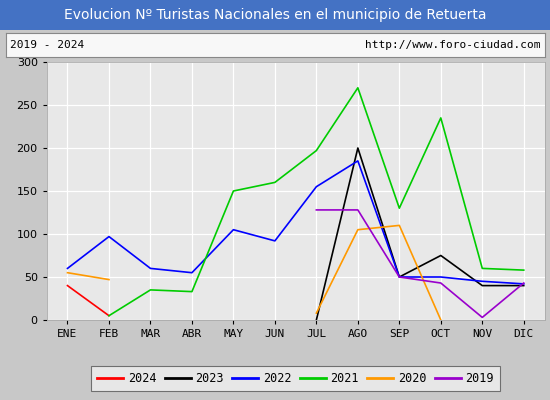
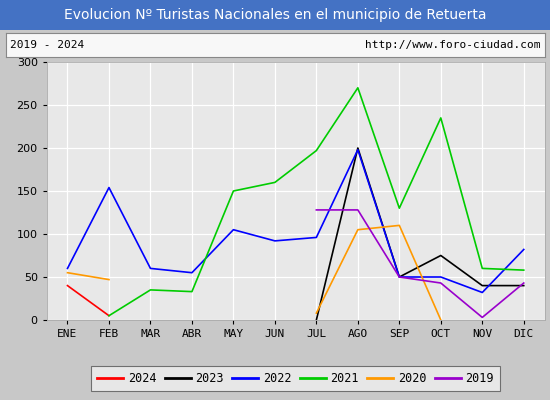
2022/FEB: 97 -> 154
2022/JUL: 155 -> 96
2022/AGO: 185 -> 198
2022/NOV: 45 -> 32
2022/DIC: 42 -> 82
